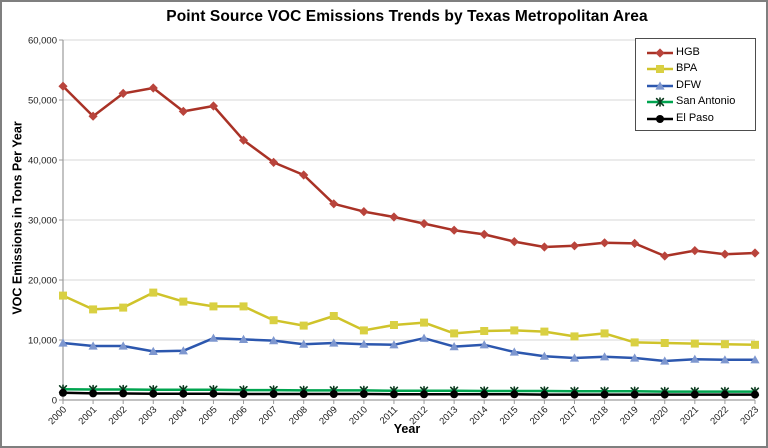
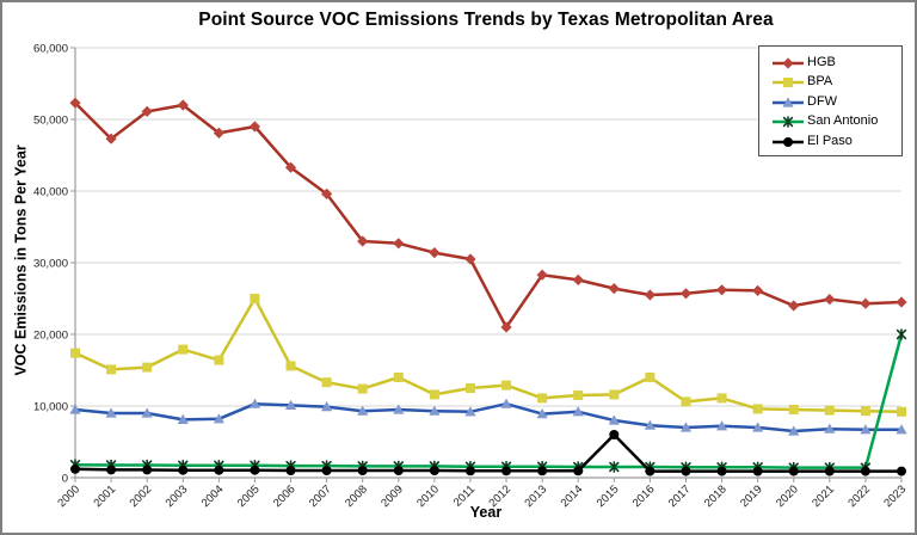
BPA/2005: 16000 -> 25000
HGB/2008: 38000 -> 33000
HGB/2012: 29000 -> 21000
El Paso/2015: 1000 -> 6000
BPA/2016: 11000 -> 14000
San Antonio/2023: 1000 -> 20000
